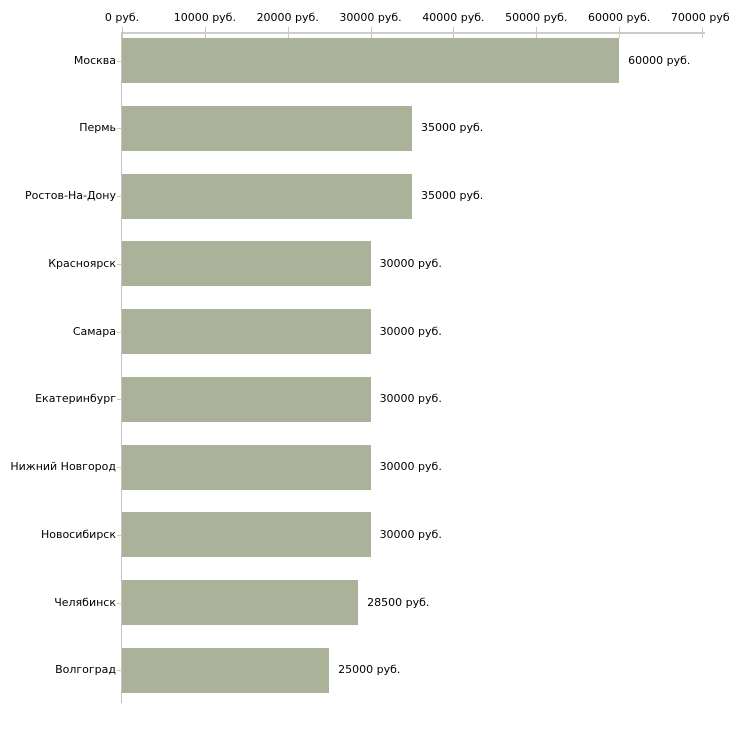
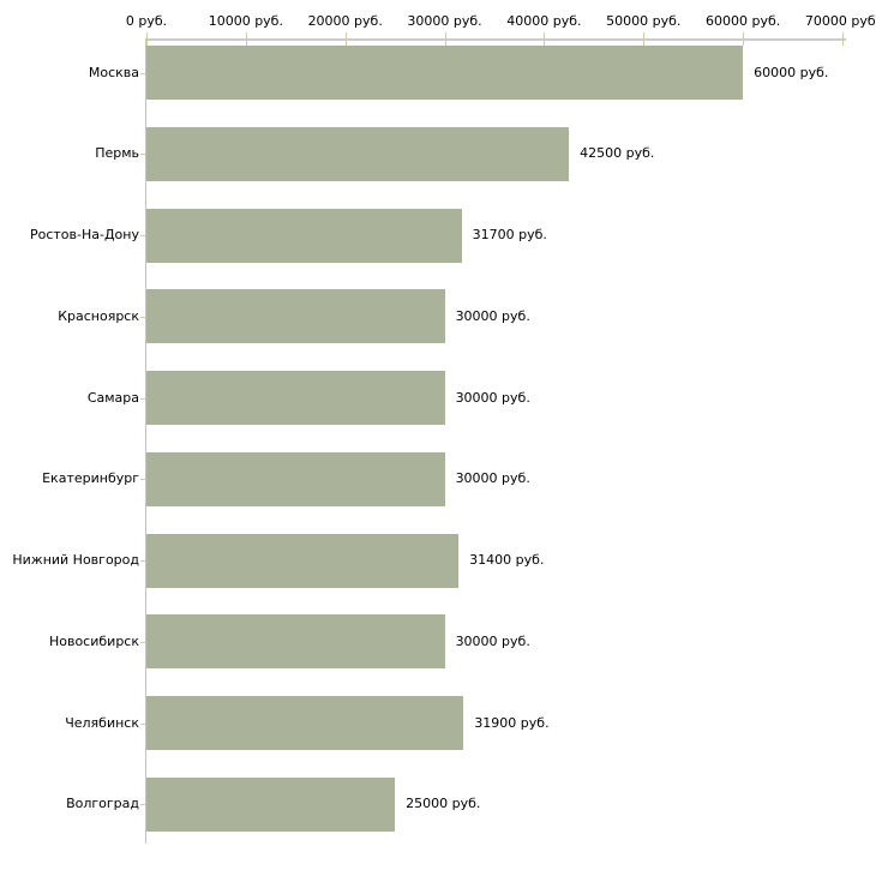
Пермь: 35000 -> 42500
Ростов-На-Дону: 35000 -> 31700
Нижний Новгород: 30000 -> 31400
Челябинск: 28500 -> 31900
